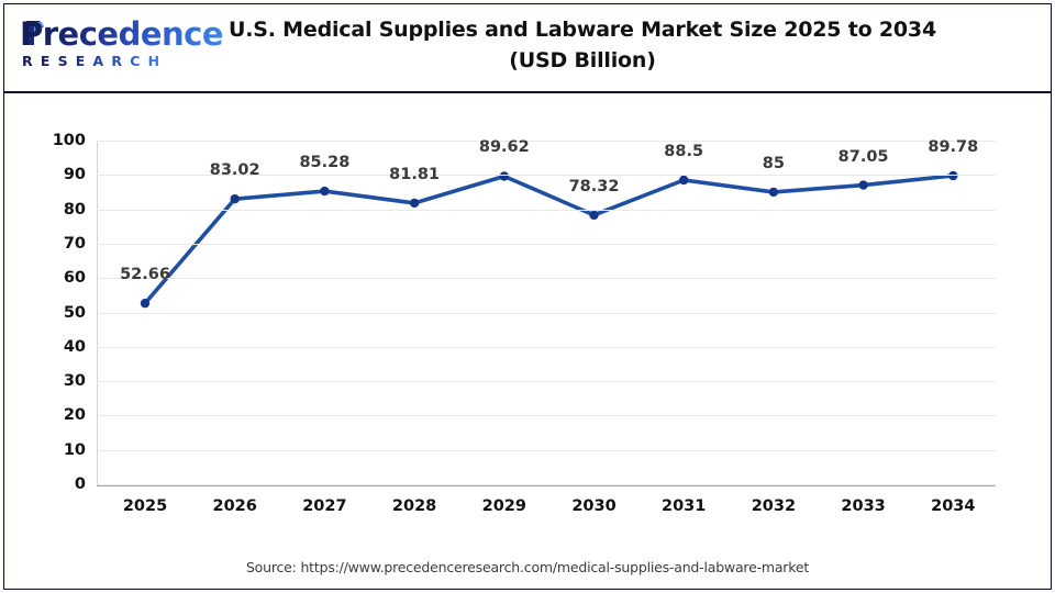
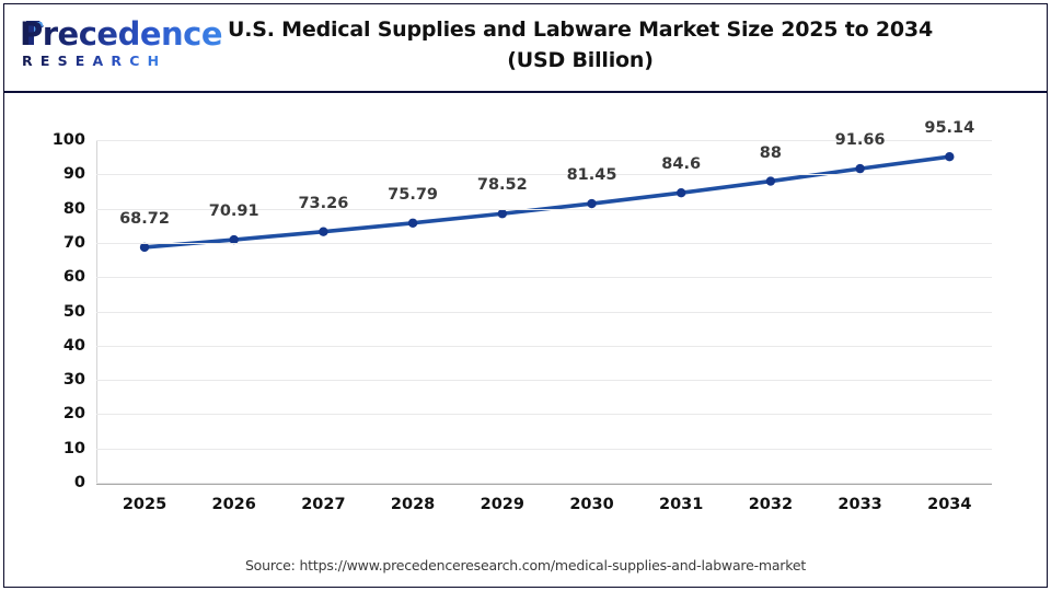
2025: 52.66 -> 68.72
2026: 83.02 -> 70.91
2027: 85.28 -> 73.26
2028: 81.81 -> 75.79
2029: 89.62 -> 78.52
2030: 78.32 -> 81.45
2031: 88.5 -> 84.6
2032: 85 -> 88
2033: 87.05 -> 91.66
2034: 89.78 -> 95.14
